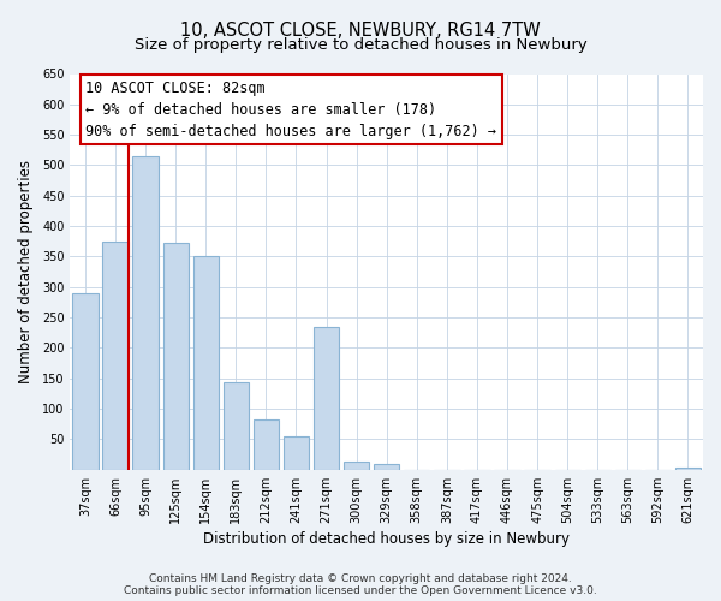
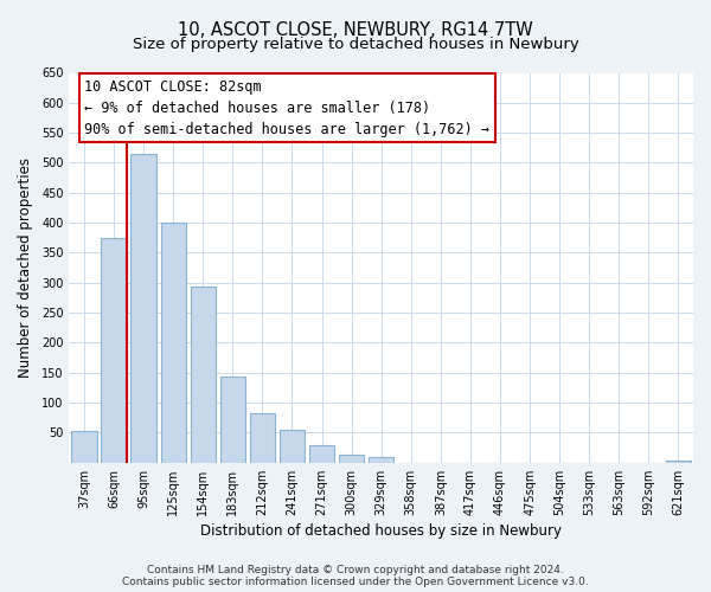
37sqm: 290 -> 52
125sqm: 372 -> 400
154sqm: 350 -> 293
271sqm: 234 -> 30
